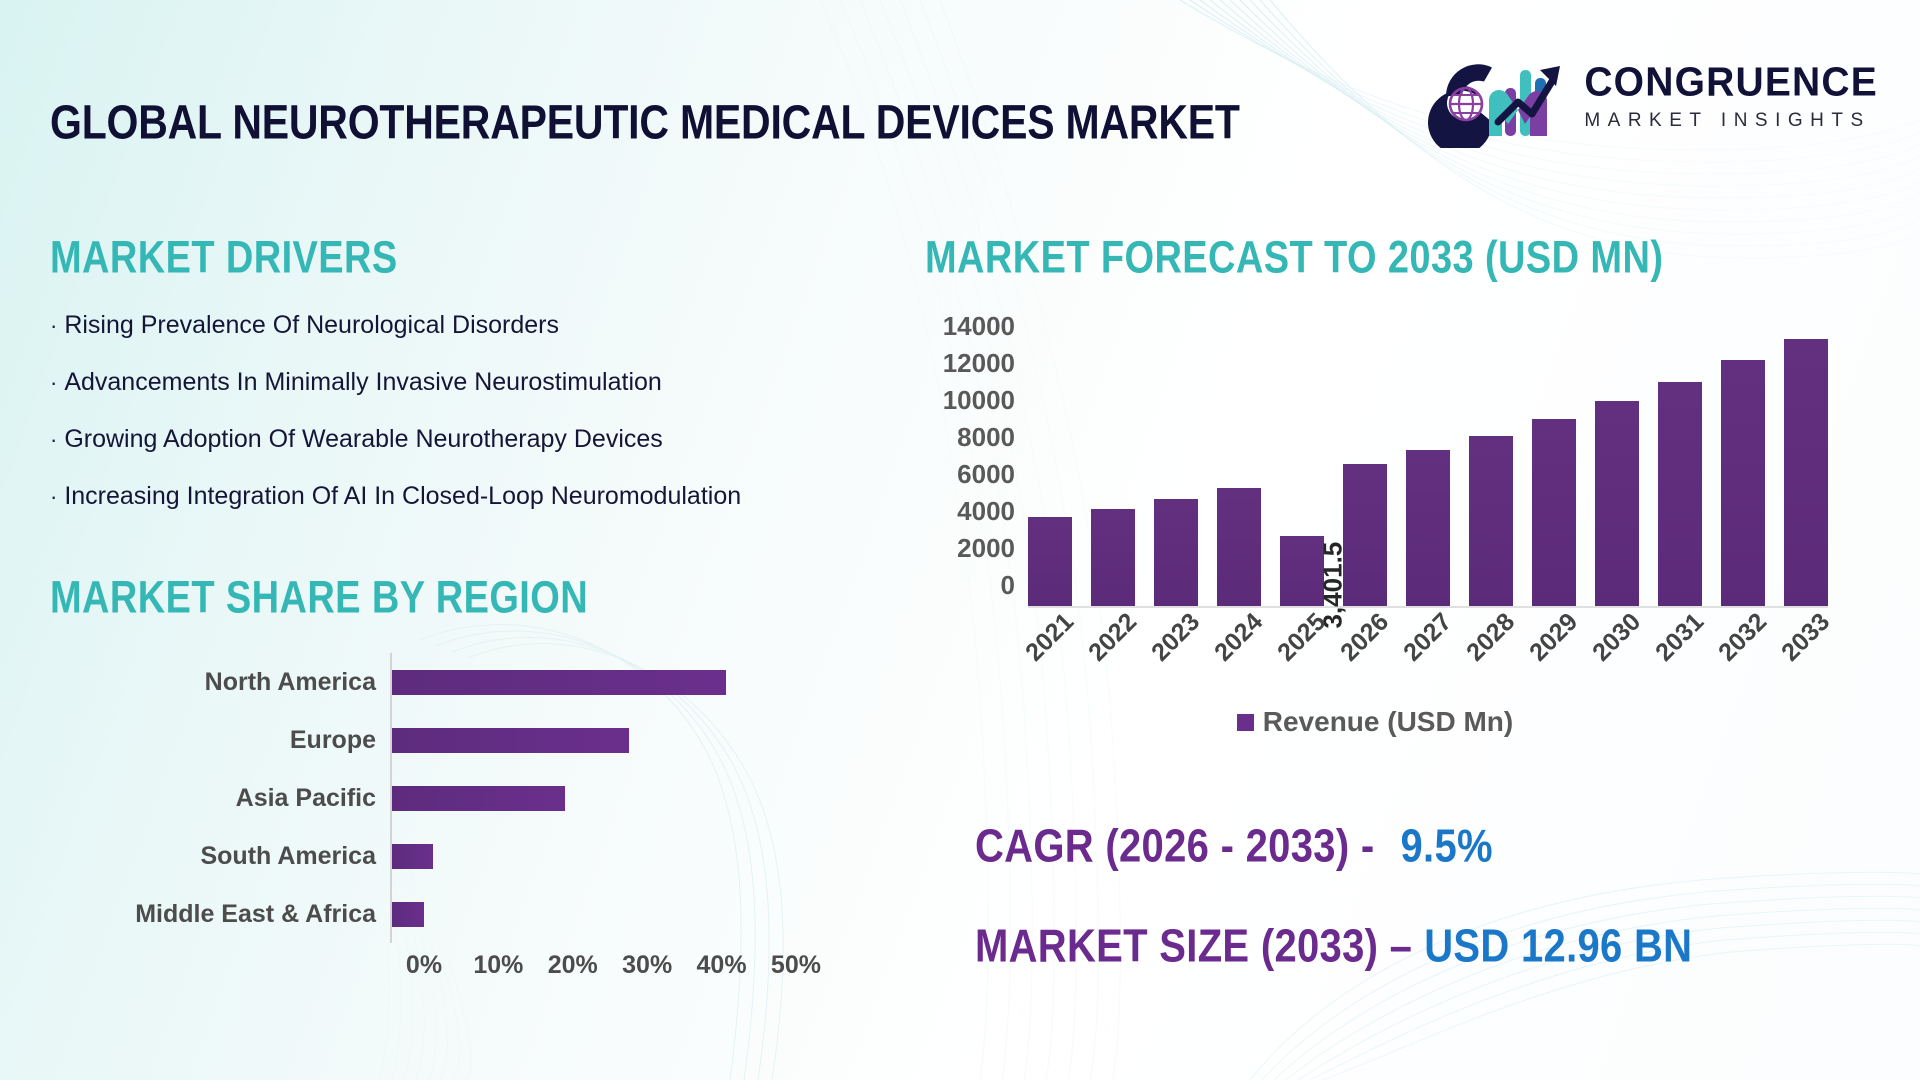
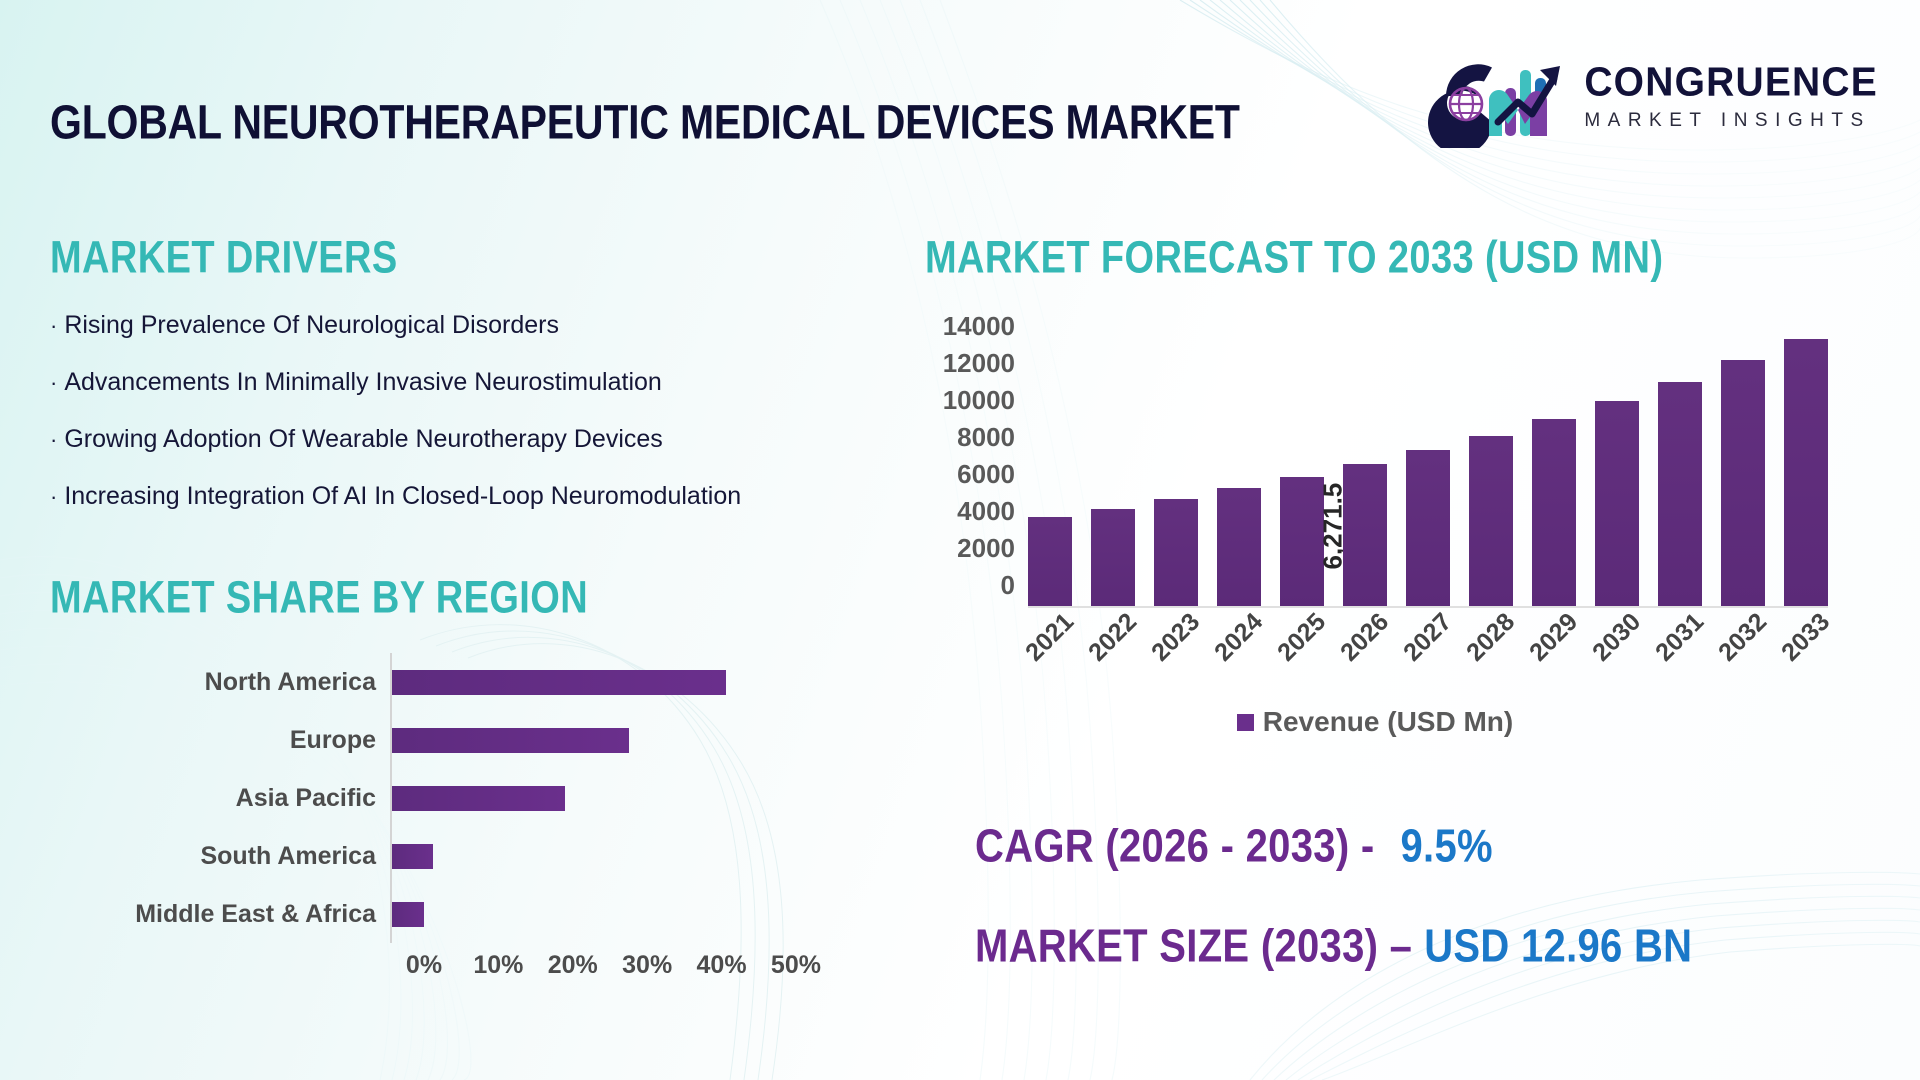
MARKET FORECAST TO 2033 (USD MN)/2025: 3,401.5 -> 6,271.5
